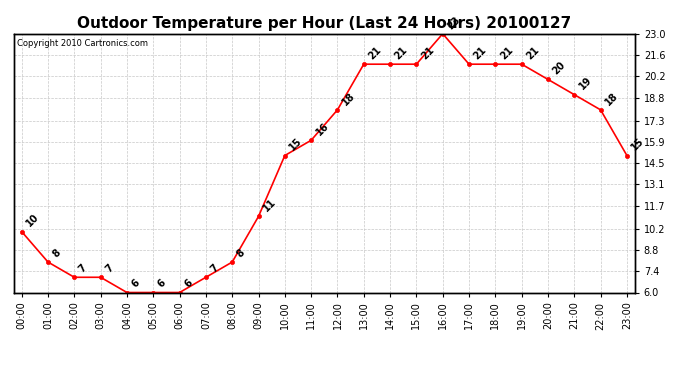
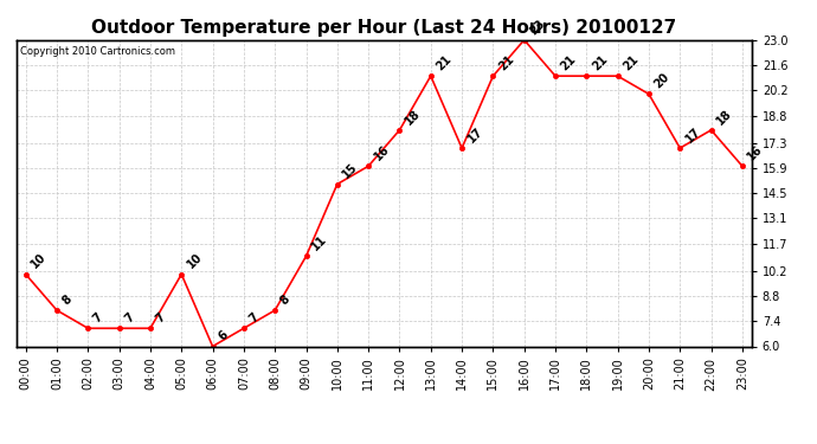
04:00: 6 -> 7
05:00: 6 -> 10
14:00: 21 -> 17
21:00: 19 -> 17
23:00: 15 -> 16
